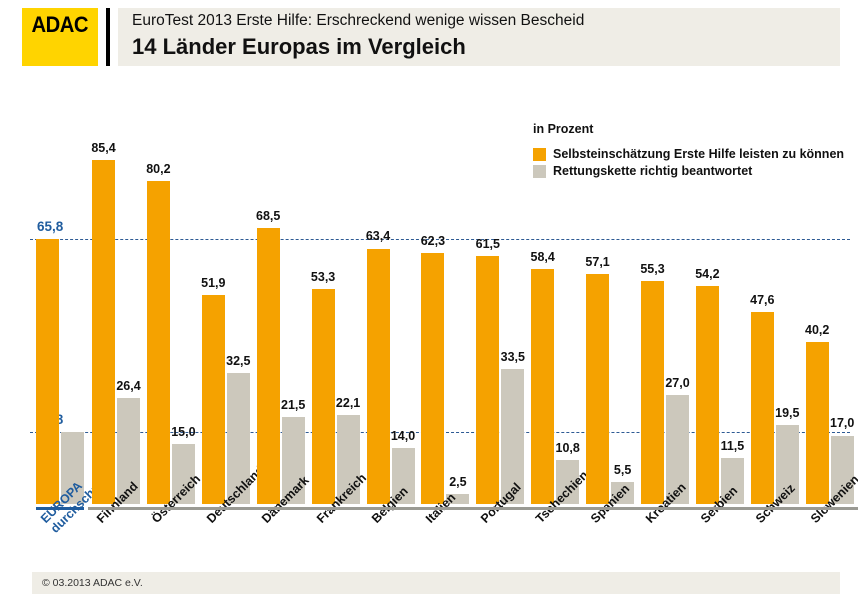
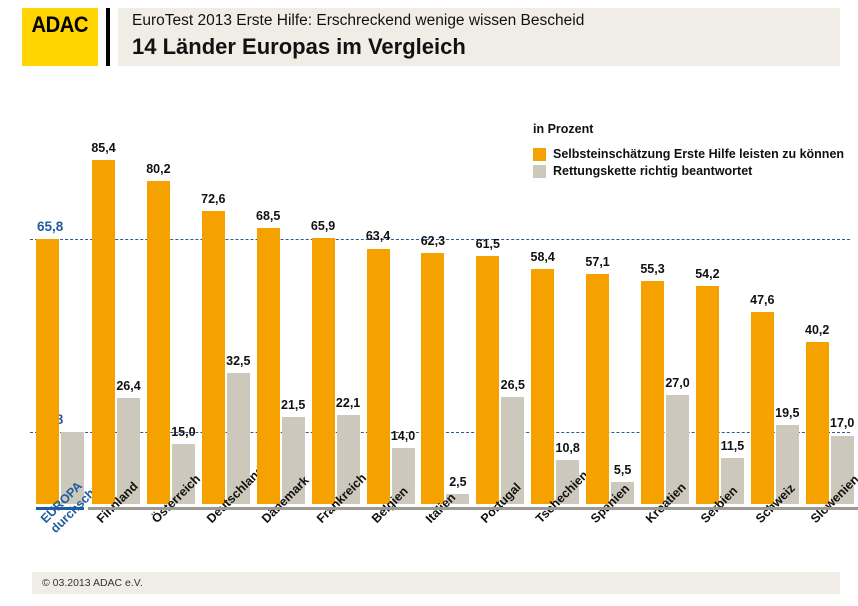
Selbsteinschätzung Erste Hilfe leisten zu können/Deutschland: 51,9 -> 72,6
Selbsteinschätzung Erste Hilfe leisten zu können/Frankreich: 53,3 -> 65,9
Rettungskette richtig beantwortet/Portugal: 33,5 -> 26,5
